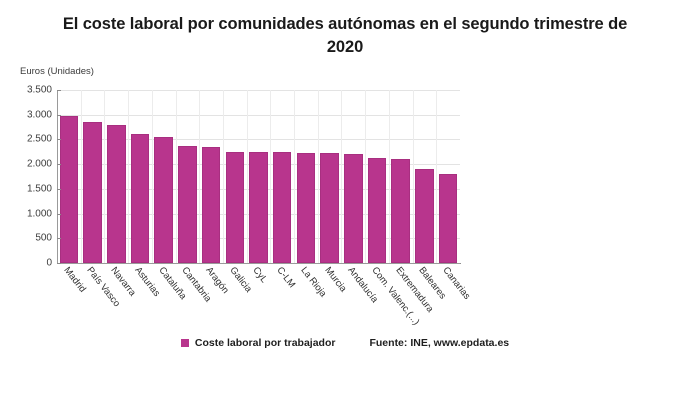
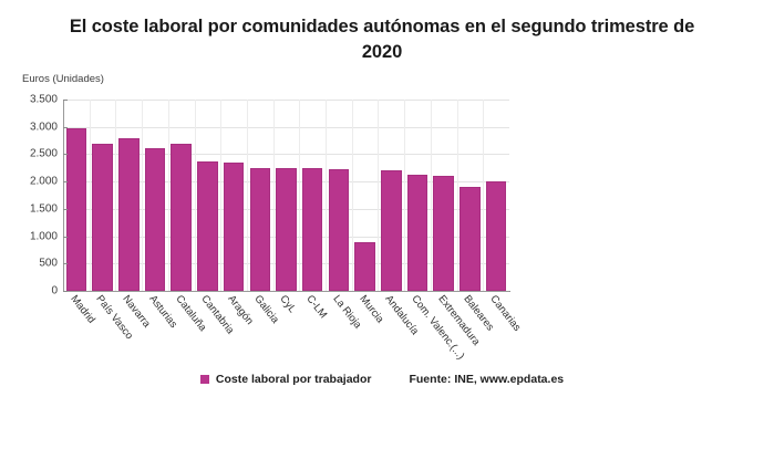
País Vasco: 2900 -> 2700
Cataluña: 2600 -> 2700
Murcia: 2200 -> 900
Canarias: 1800 -> 2000
